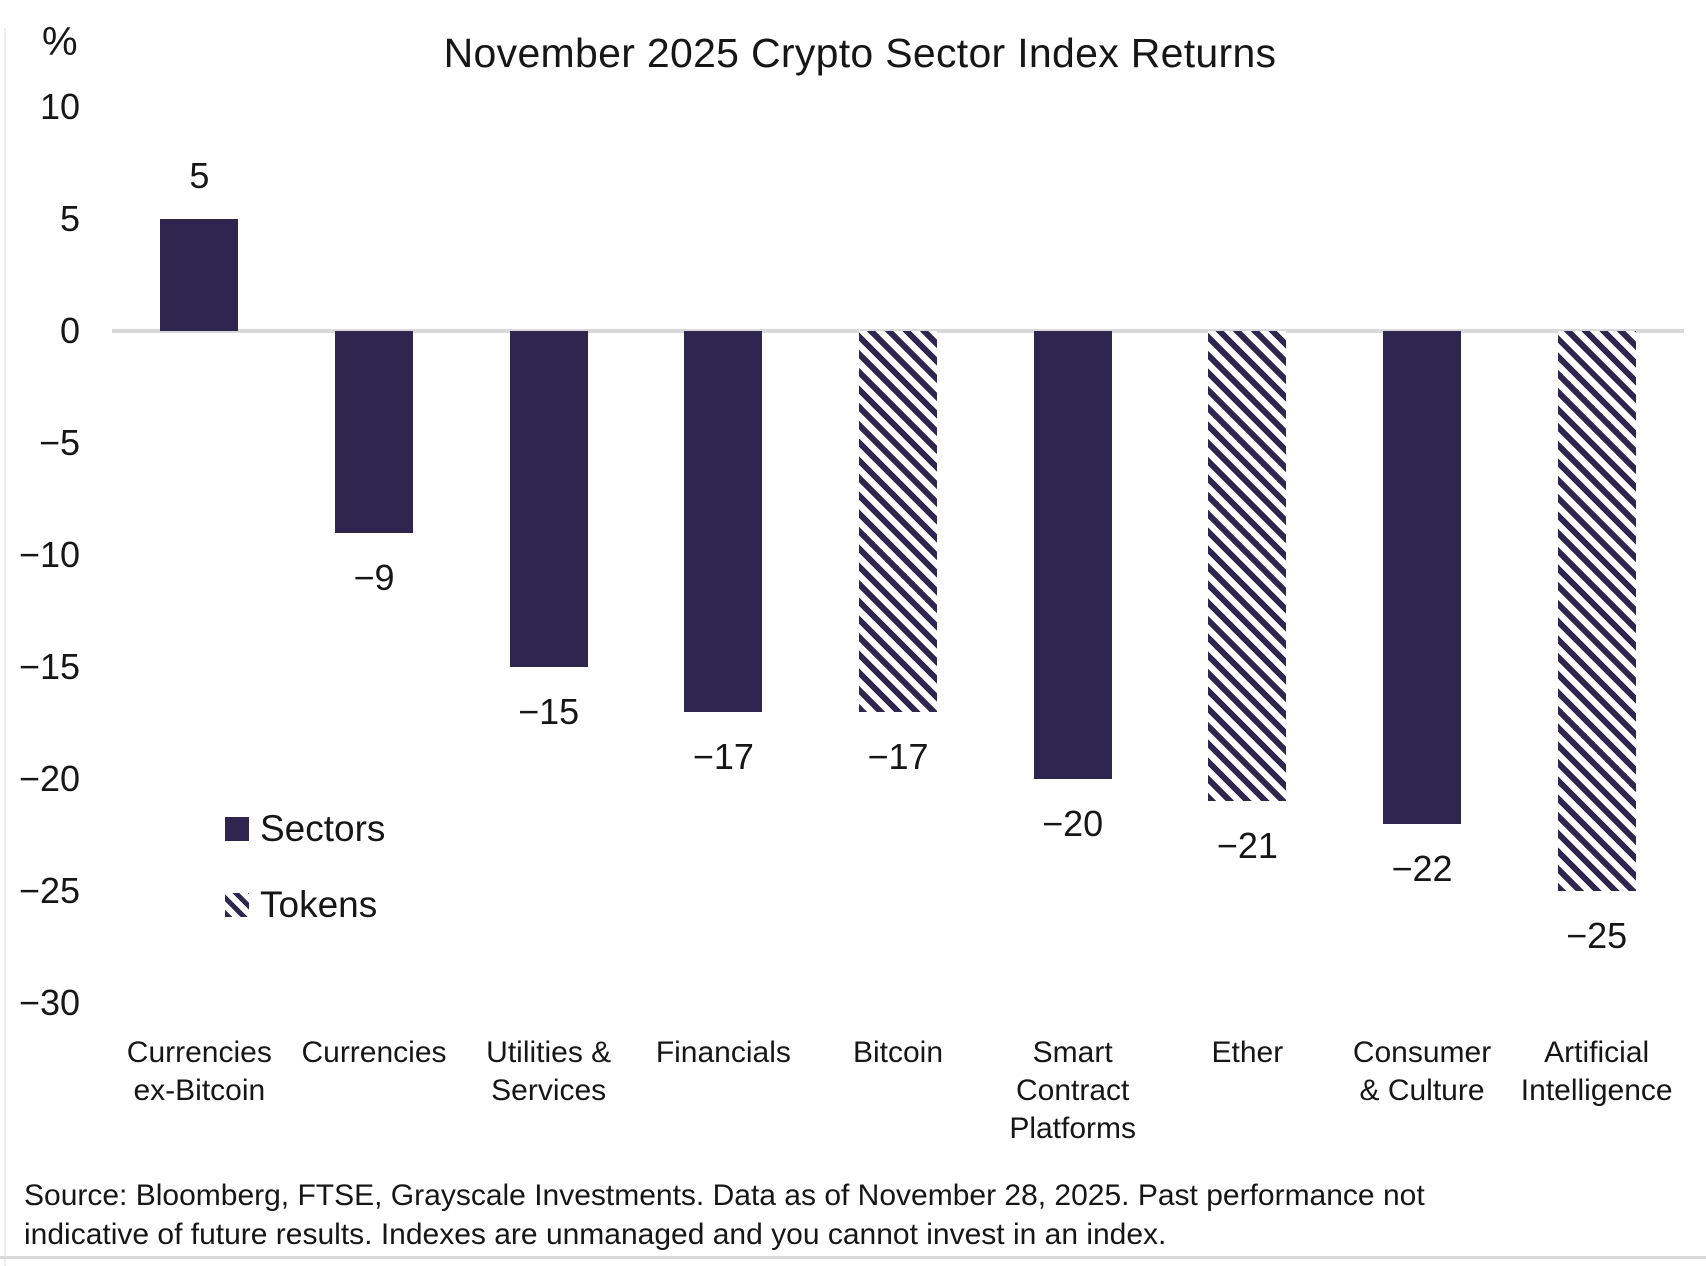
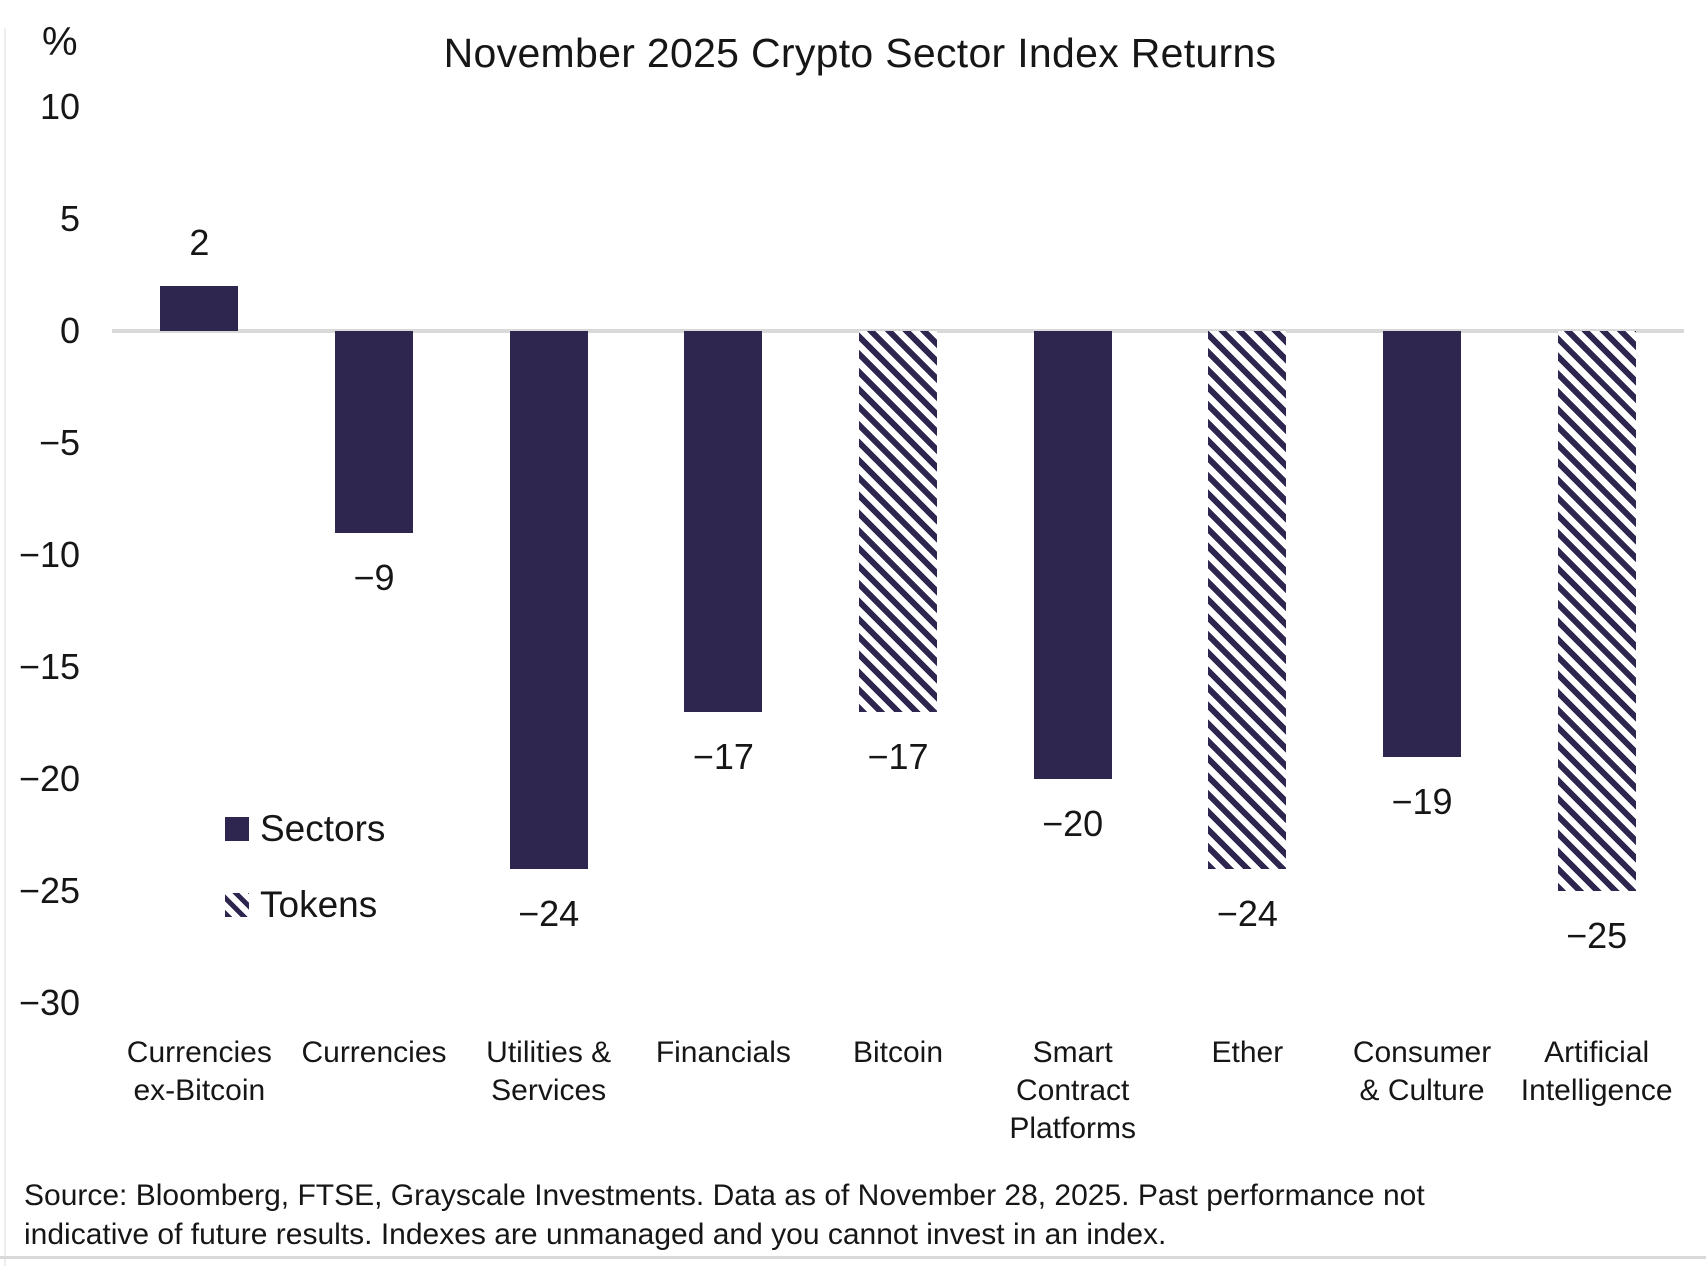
Currencies ex-Bitcoin: 5 -> 2
Utilities & Services: −15 -> −24
Ether: −21 -> −24
Consumer & Culture: −22 -> −19
